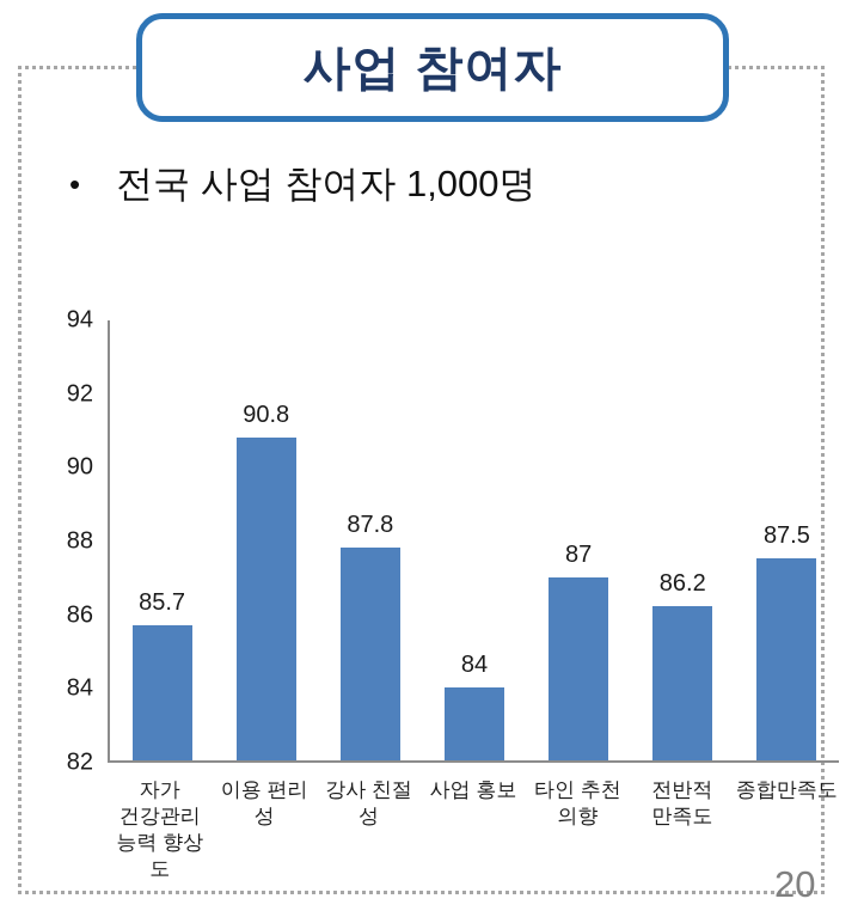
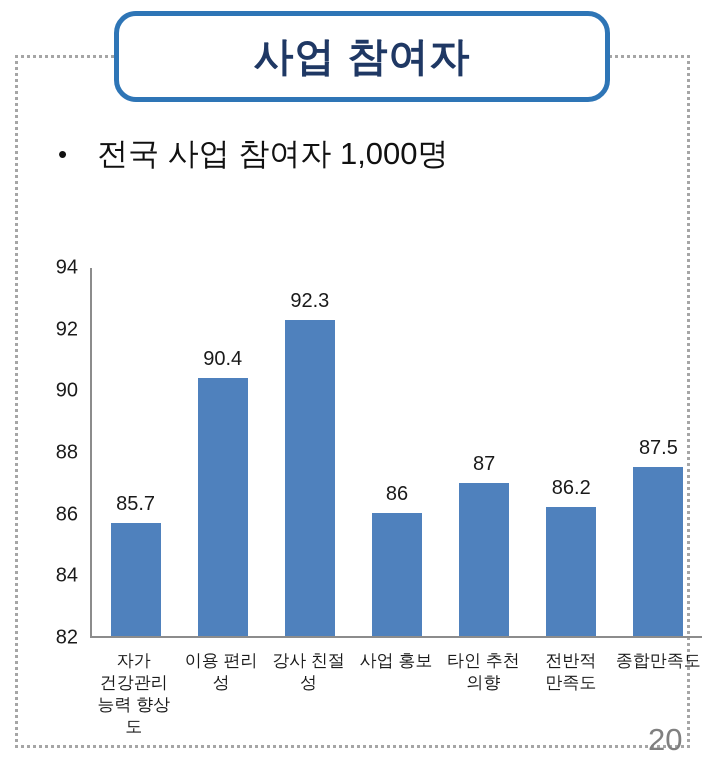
이용 편리성: 90.8 -> 90.4
강사 친절성: 87.8 -> 92.3
사업 홍보: 84 -> 86
